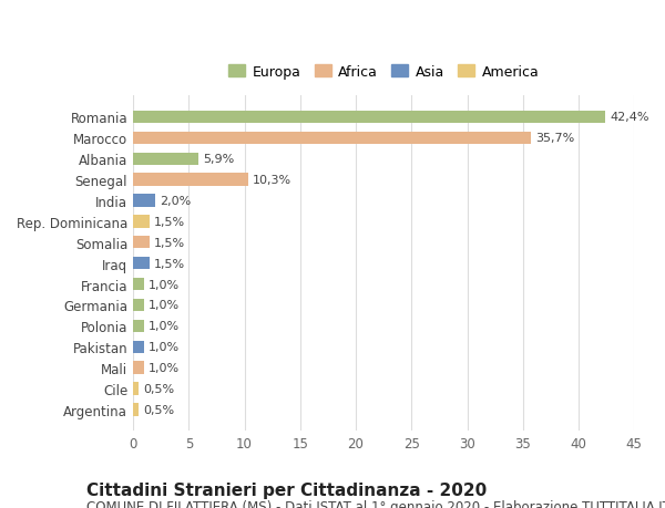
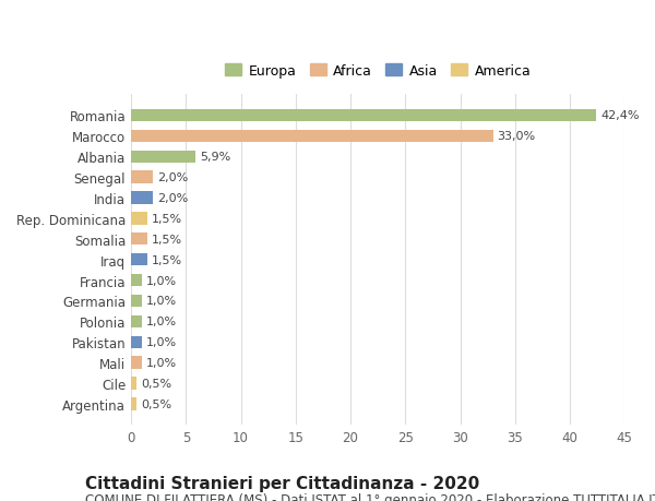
Marocco: 35,7% -> 33,0%
Senegal: 10,3% -> 2,0%
